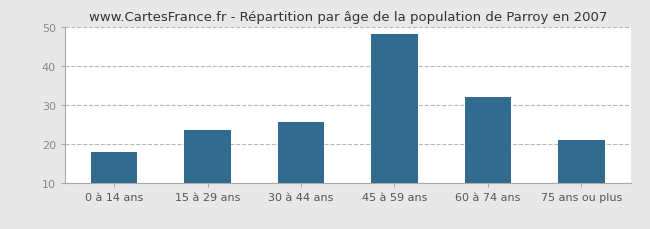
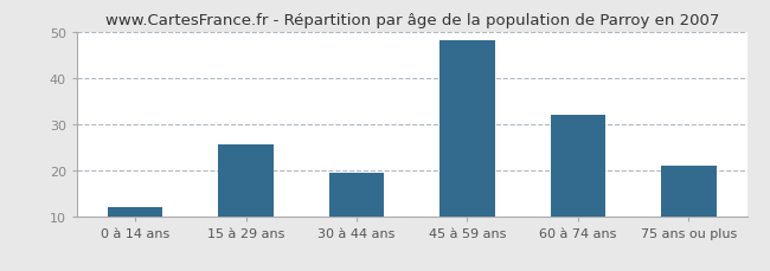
0 à 14 ans: 18.0 -> 12.0
15 à 29 ans: 23.5 -> 25.5
30 à 44 ans: 25.5 -> 19.5
